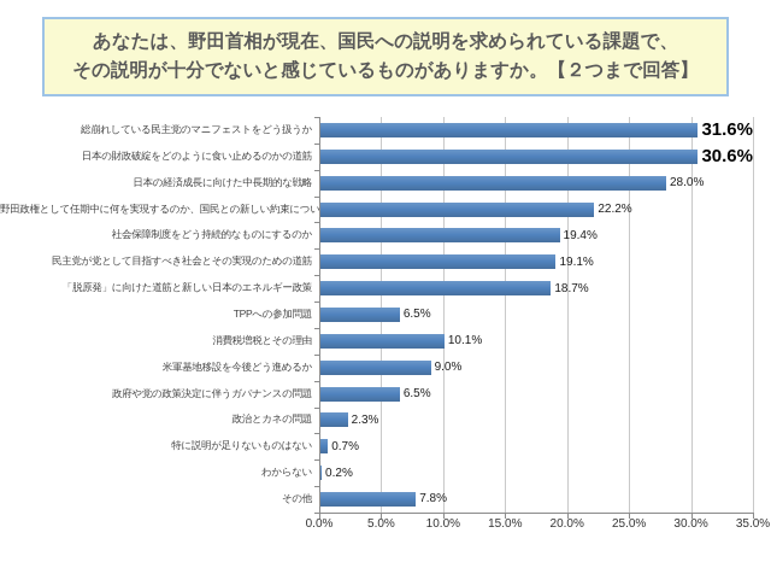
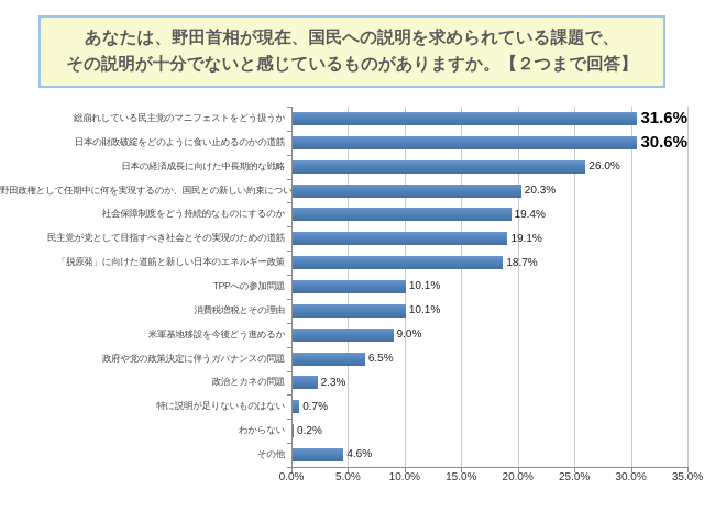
日本の経済成長に向けた中長期的な戦略: 28.0% -> 26.0%
野田政権として任期中に何を実現するのか、国民との新しい約束について: 22.2% -> 20.3%
TPPへの参加問題: 6.5% -> 10.1%
その他: 7.8% -> 4.6%
